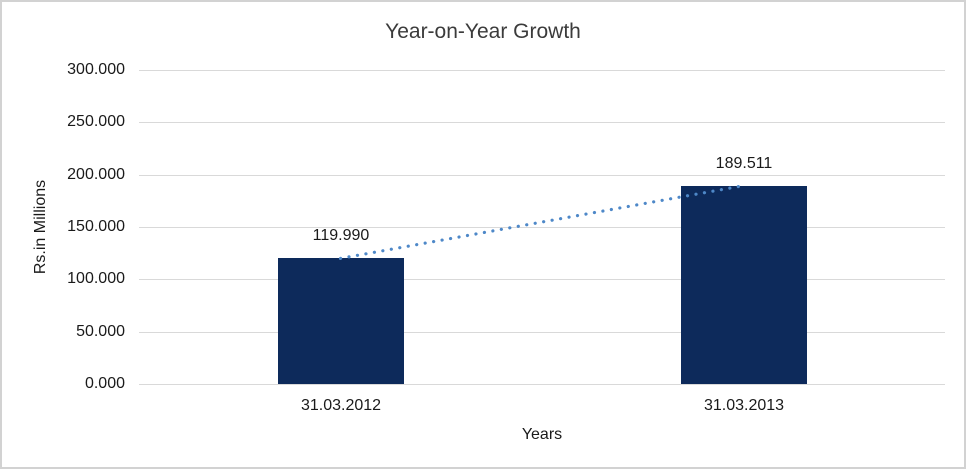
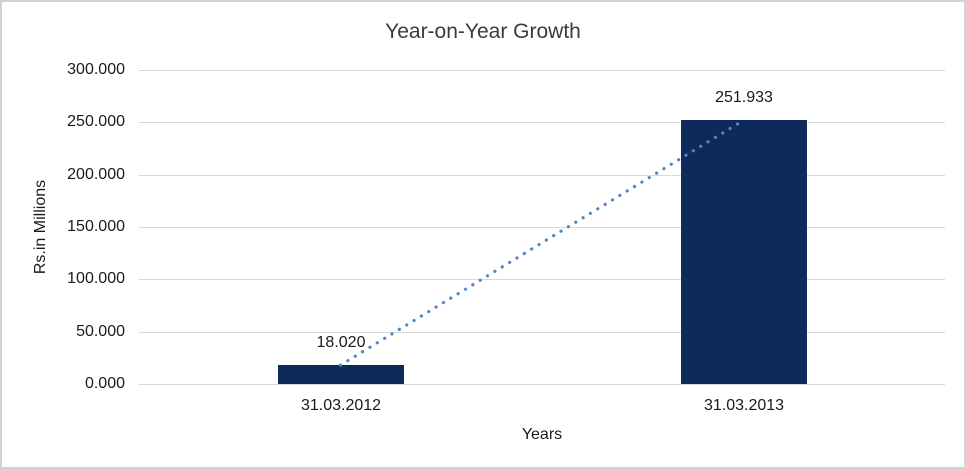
31.03.2012: 119.990 -> 18.020
31.03.2013: 189.511 -> 251.933
